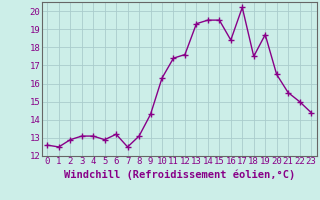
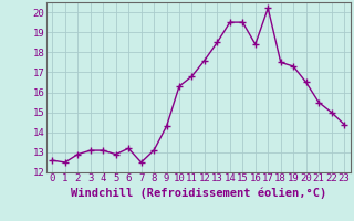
11: 17.4 -> 16.8
13: 19.3 -> 18.5
19: 18.7 -> 17.3
